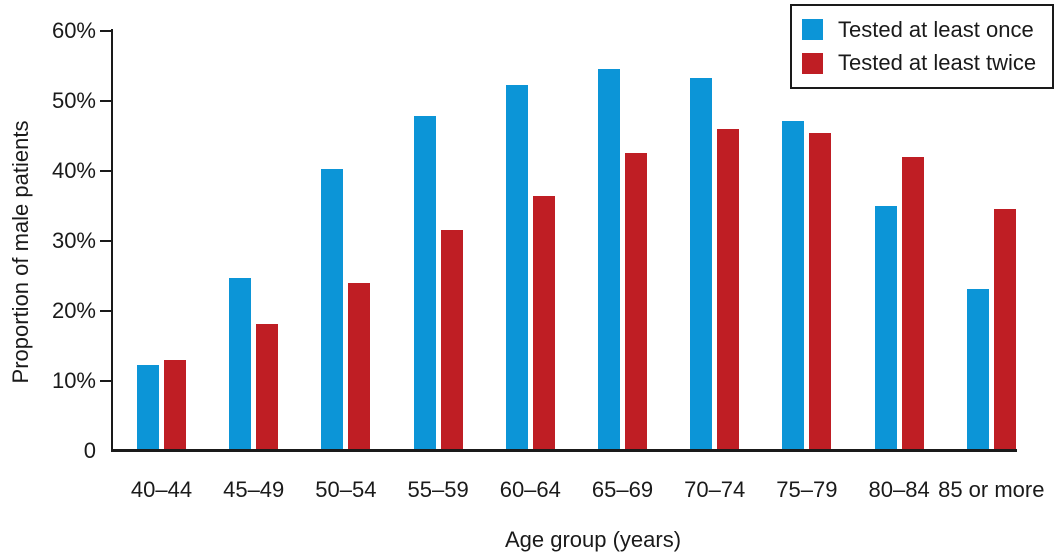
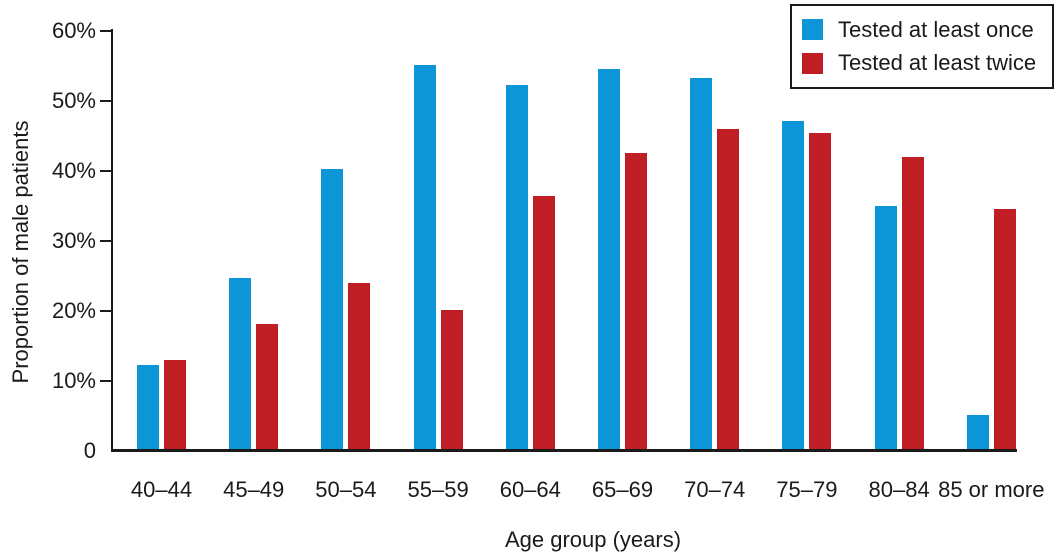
Tested at least once/55–59: 48% -> 55%
Tested at least twice/55–59: 32% -> 20%
Tested at least once/85 or more: 23% -> 5%
